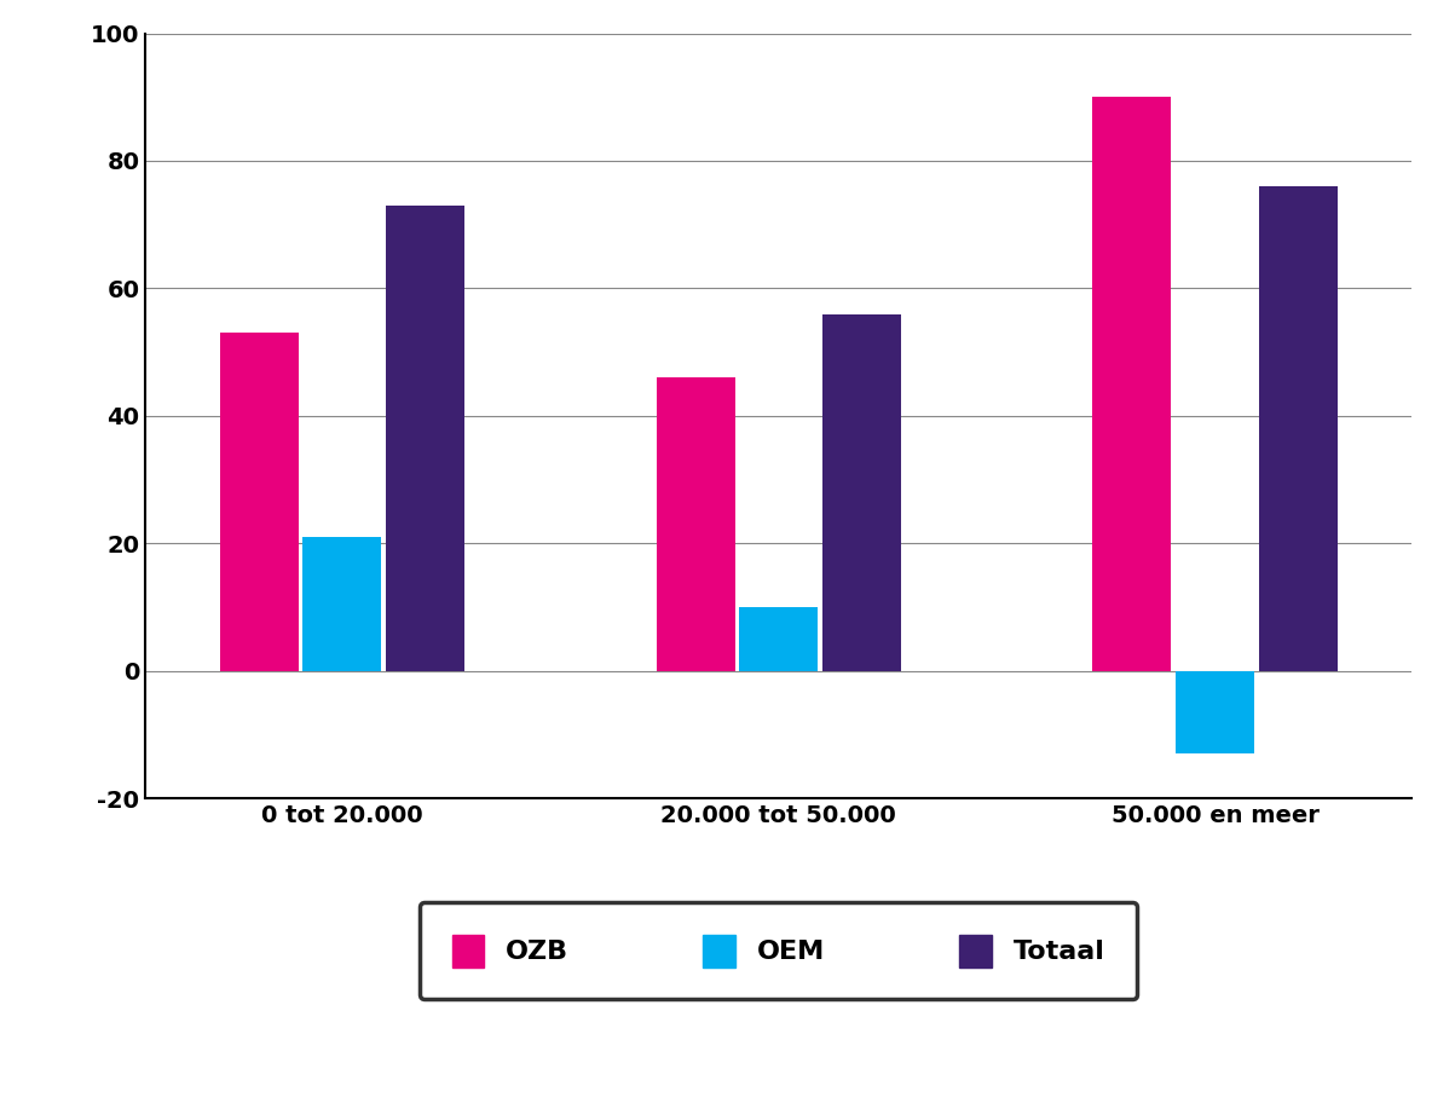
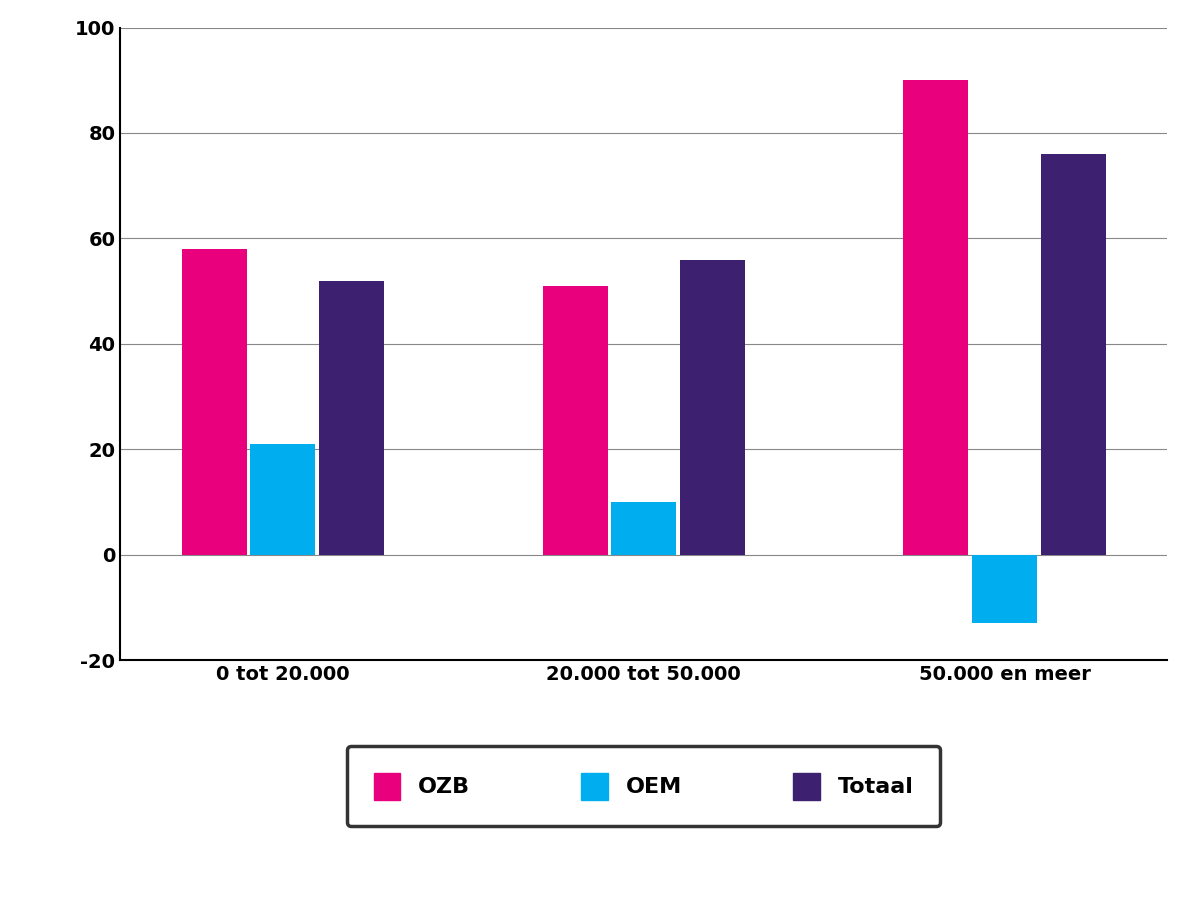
OZB/0 tot 20.000: 53 -> 58
Totaal/0 tot 20.000: 73 -> 52
OZB/20.000 tot 50.000: 46 -> 51
